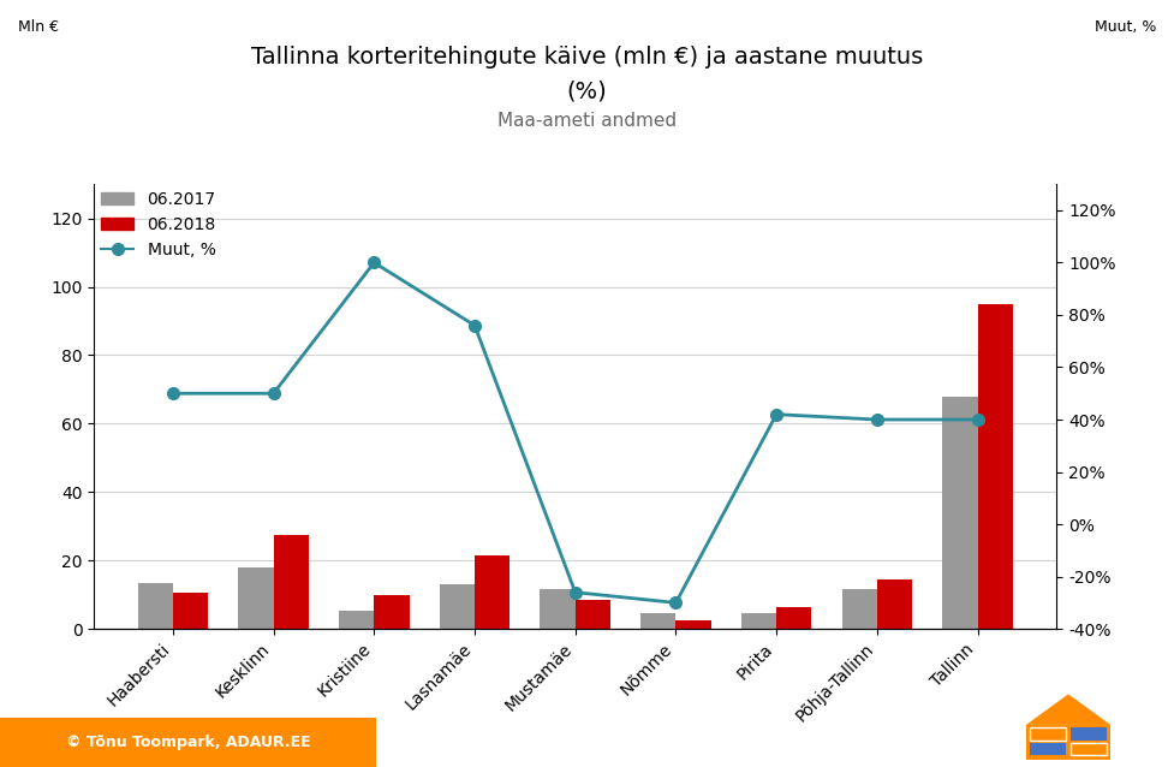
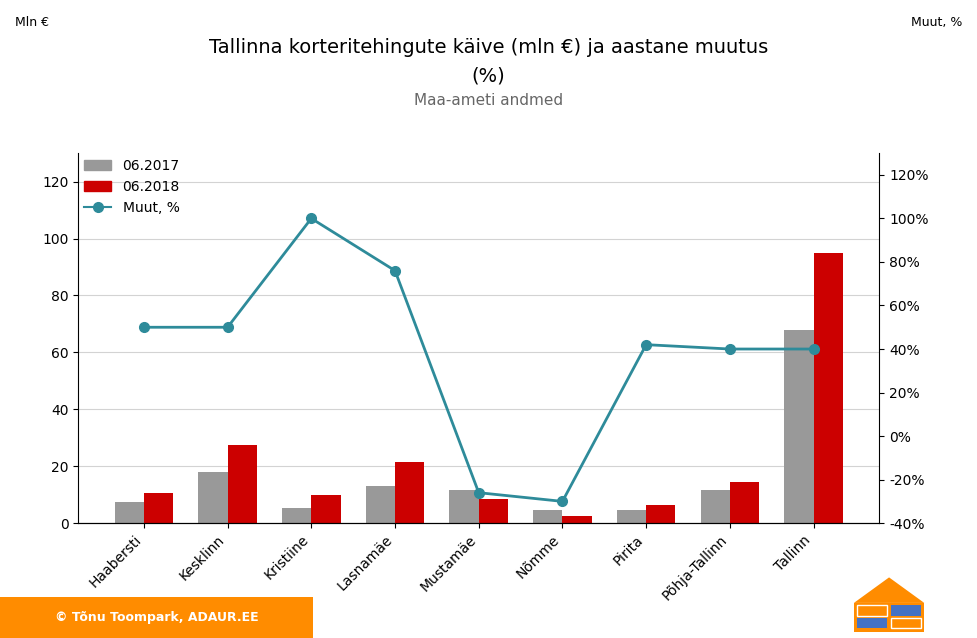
06.2017/Haabersti: 13.5 -> 7.5
